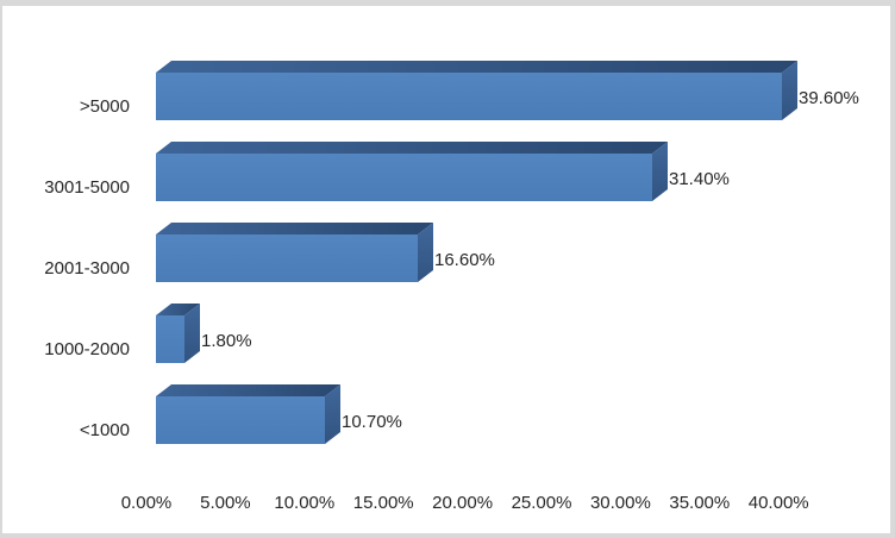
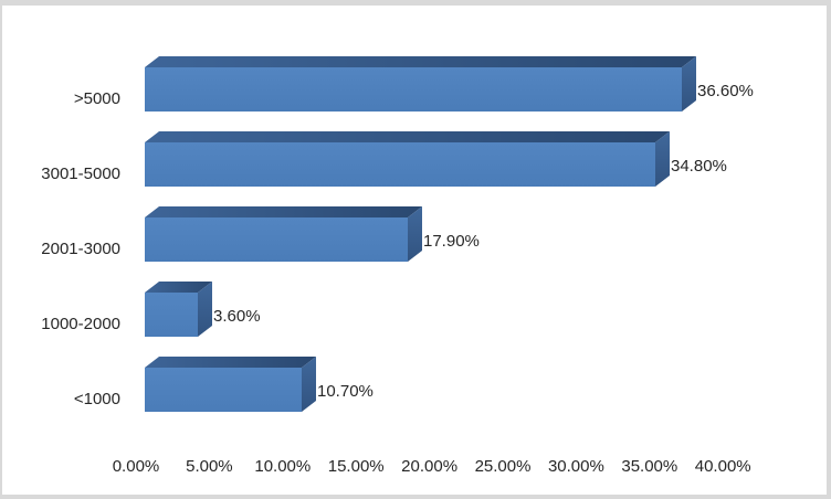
>5000: 39.60% -> 36.60%
3001-5000: 31.40% -> 34.80%
2001-3000: 16.60% -> 17.90%
1000-2000: 1.80% -> 3.60%
